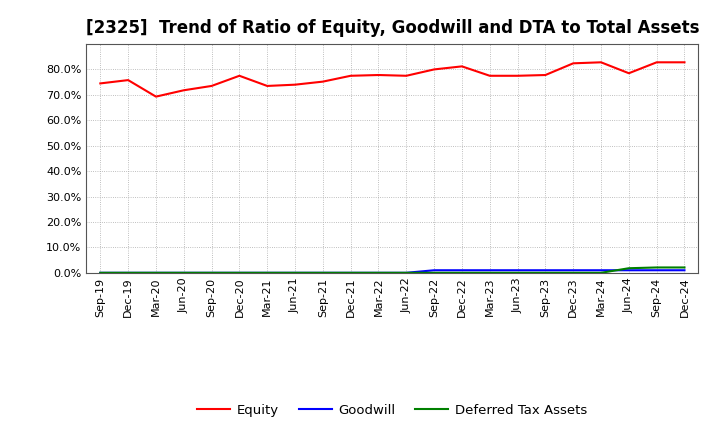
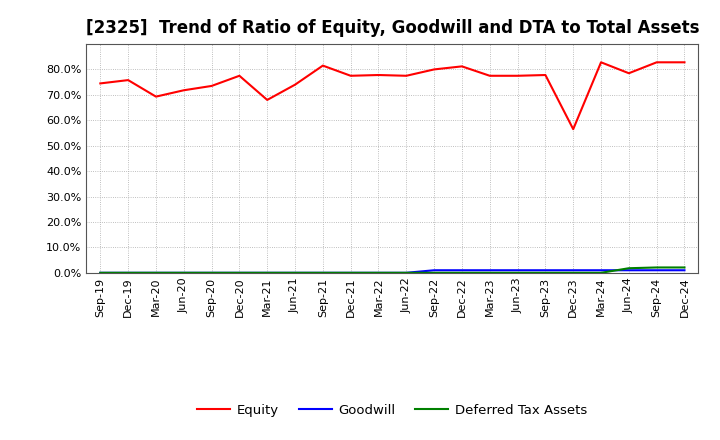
Equity/Mar-21: 73.5% -> 68.0%
Equity/Sep-21: 75.2% -> 81.5%
Equity/Dec-23: 82.4% -> 56.5%
